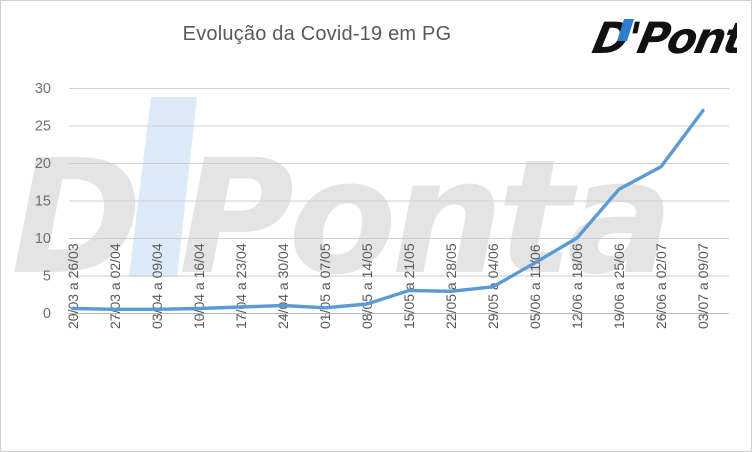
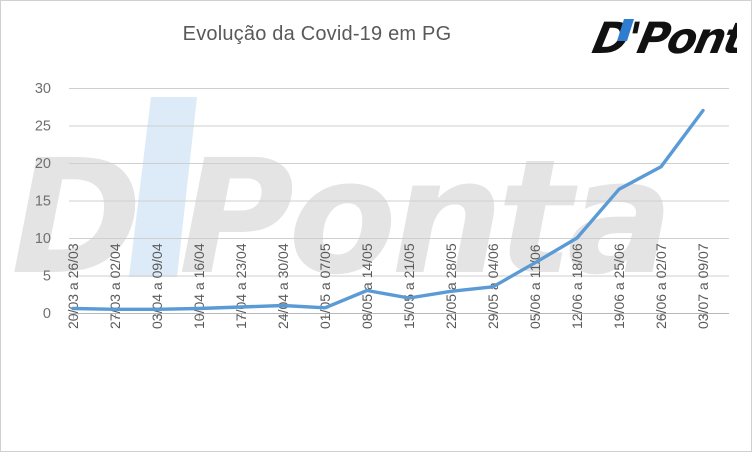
08/05 a 14/05: 1 -> 3
15/05 a 21/05: 3 -> 2
